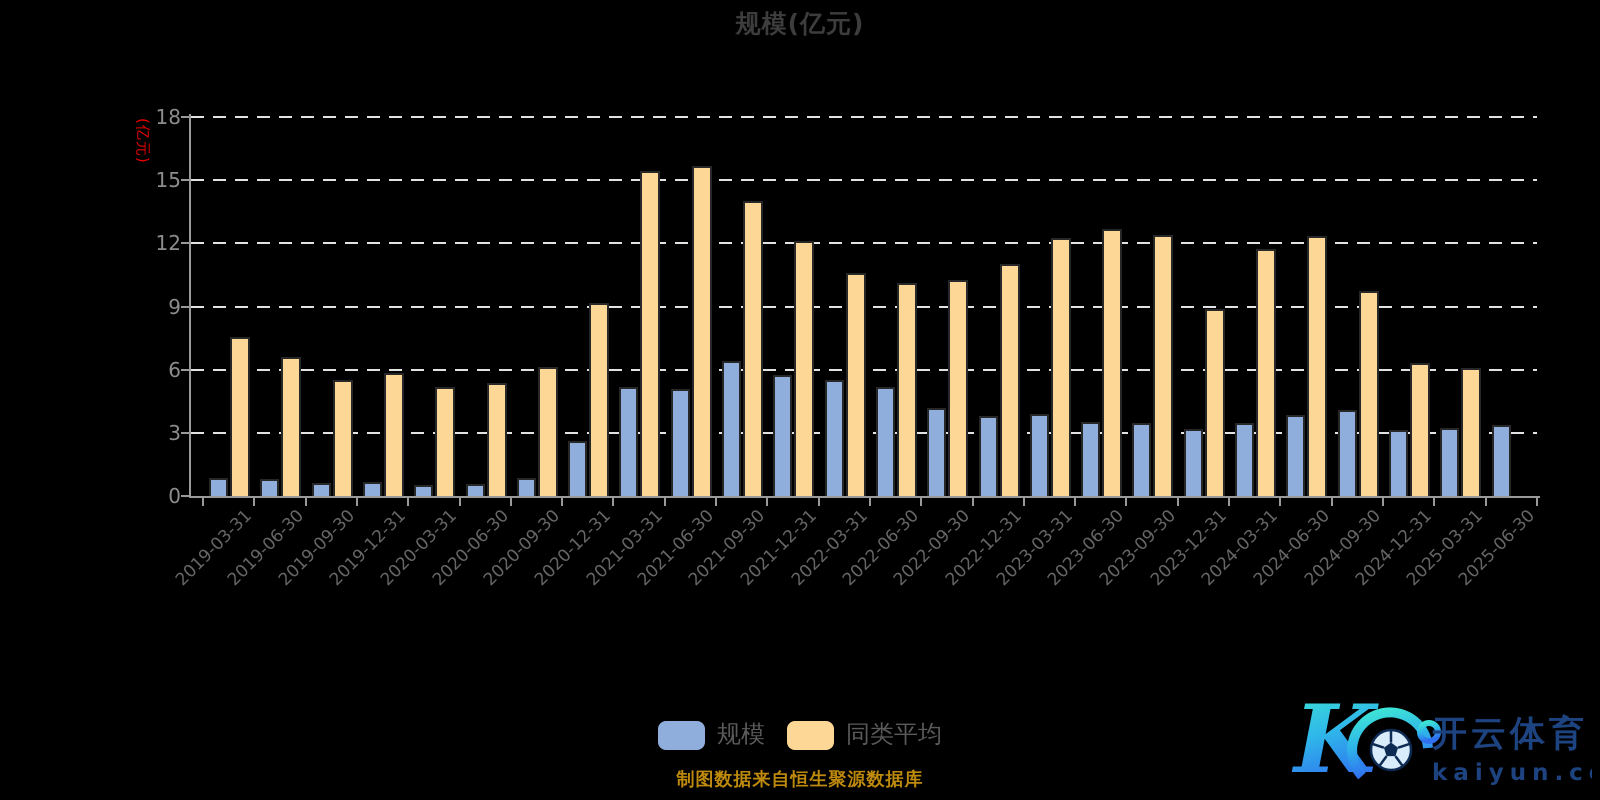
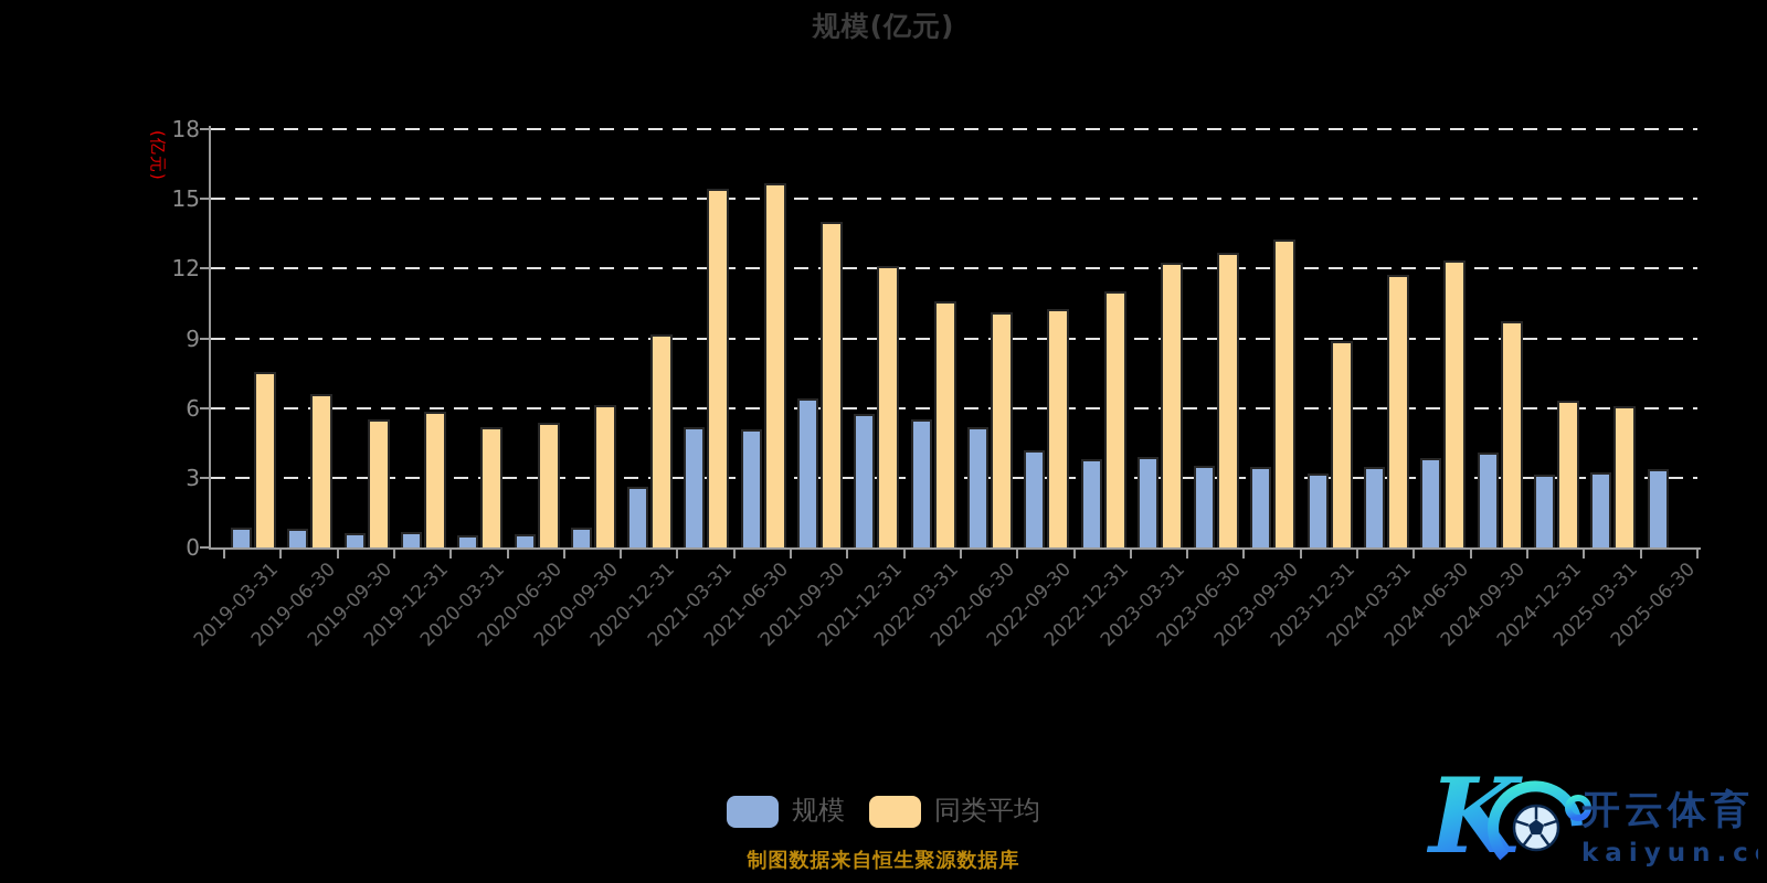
同类平均/2023-09-30: 12.4 -> 13.2
